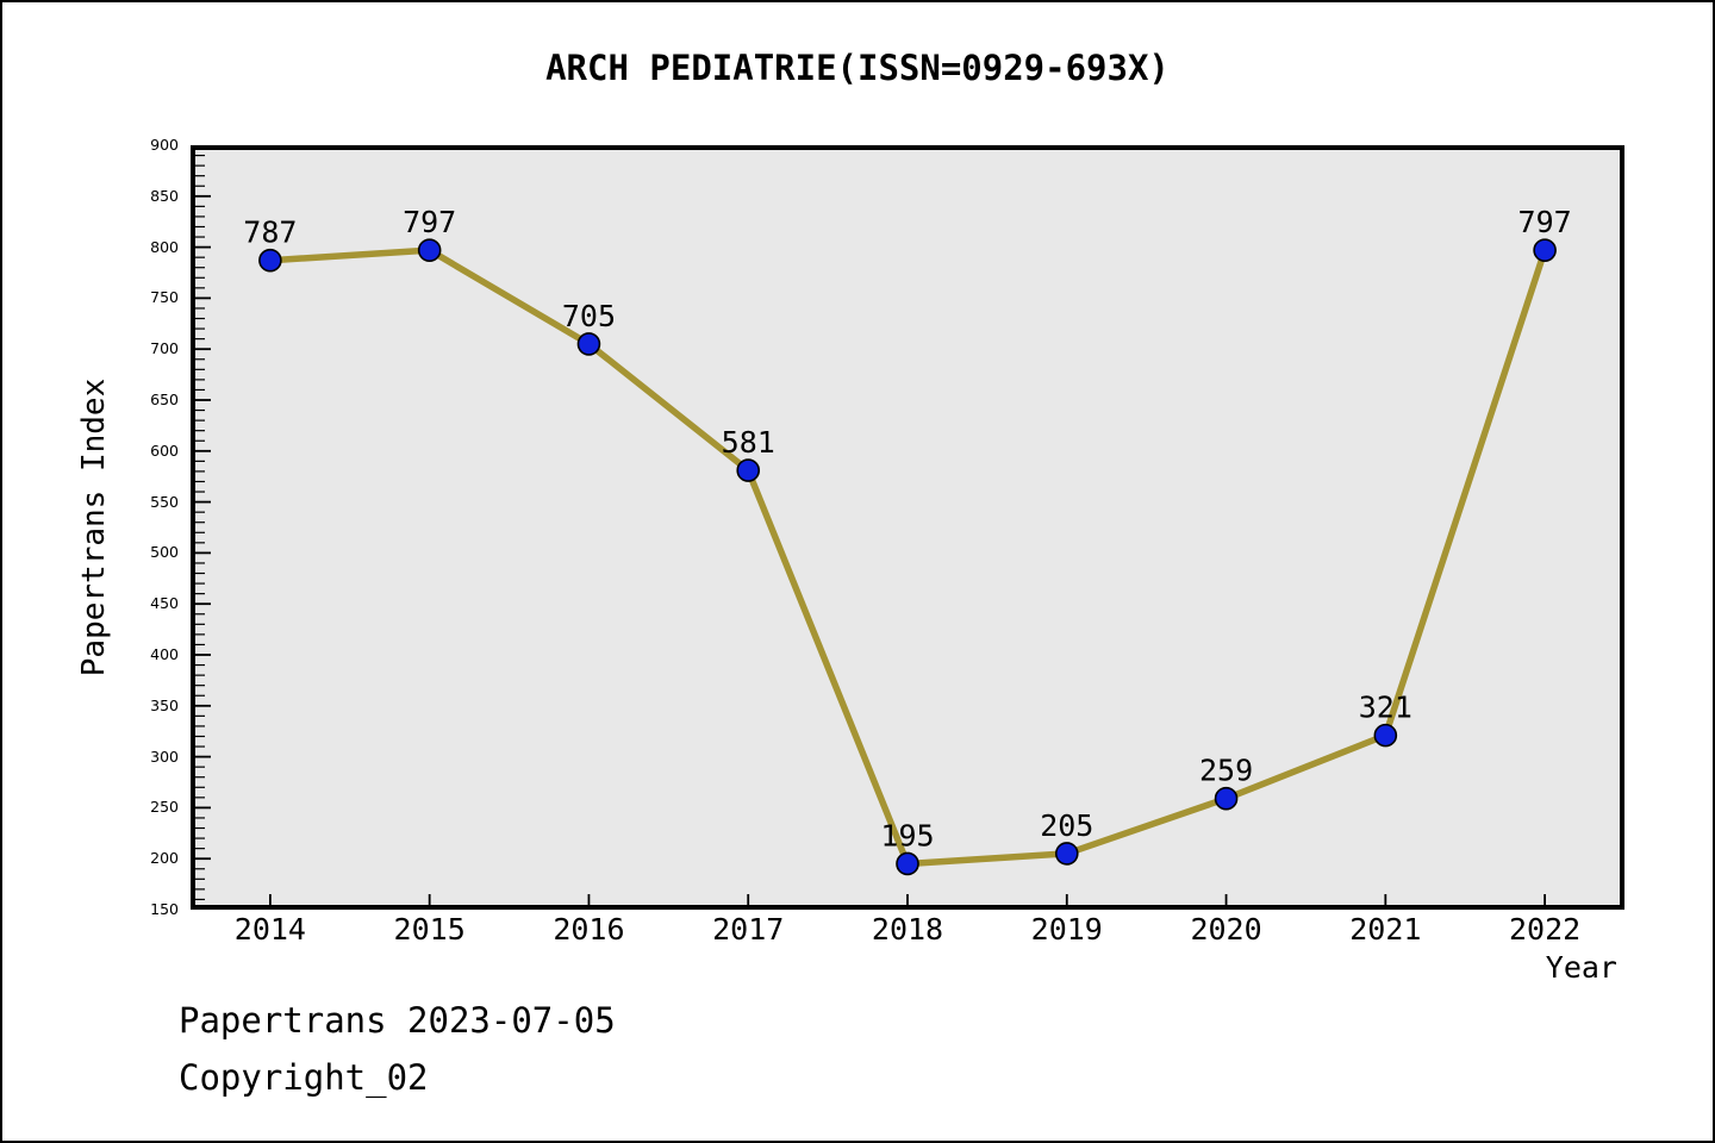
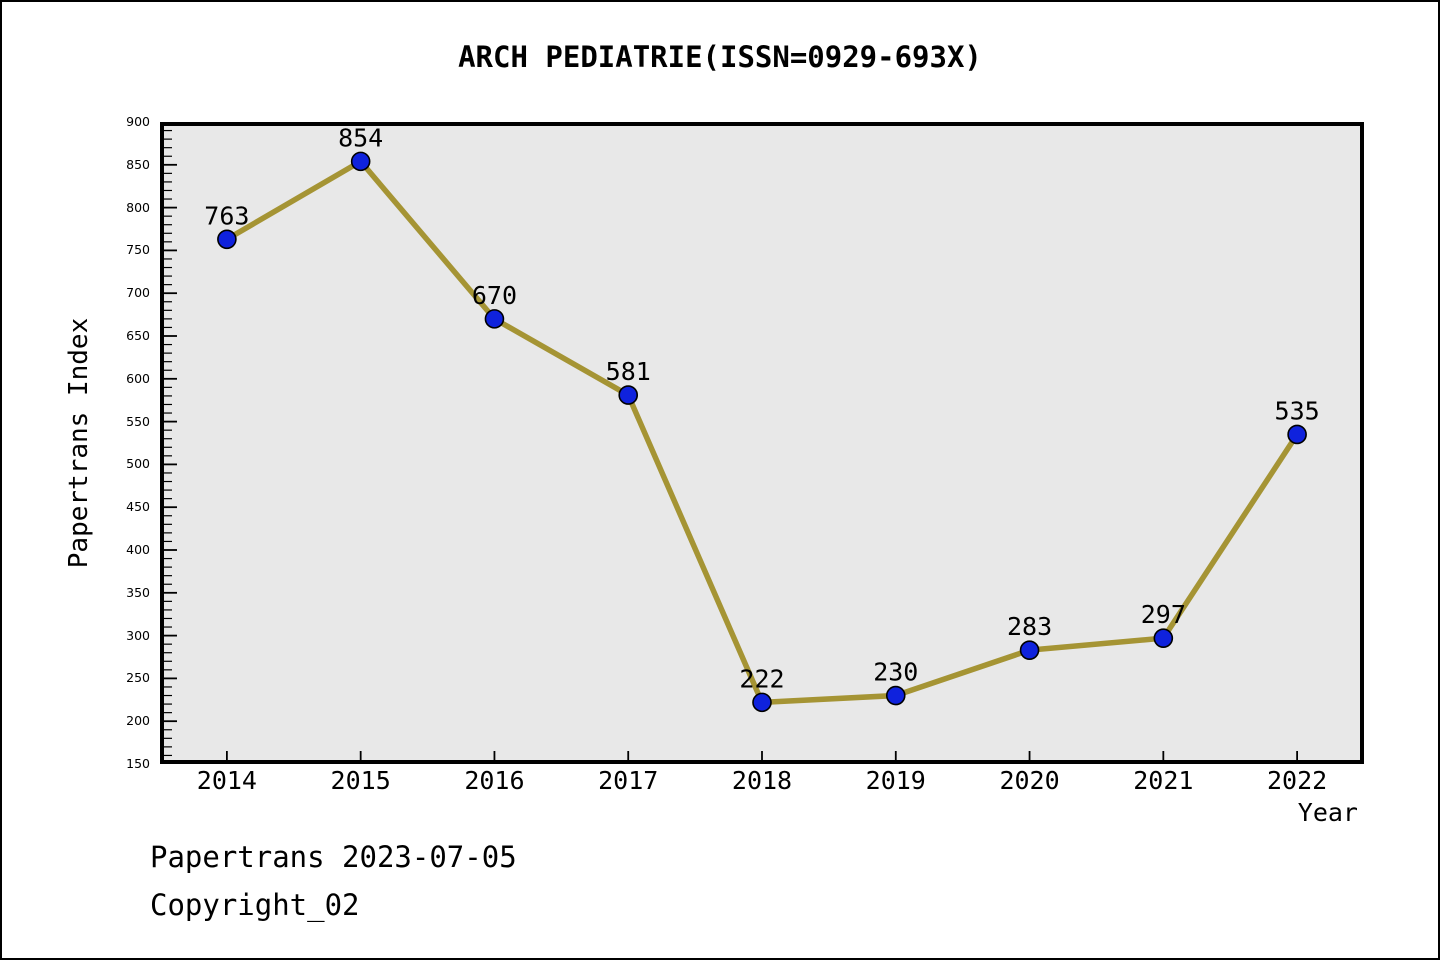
2014: 787 -> 763
2015: 797 -> 854
2016: 705 -> 670
2018: 195 -> 222
2019: 205 -> 230
2020: 259 -> 283
2021: 321 -> 297
2022: 797 -> 535
